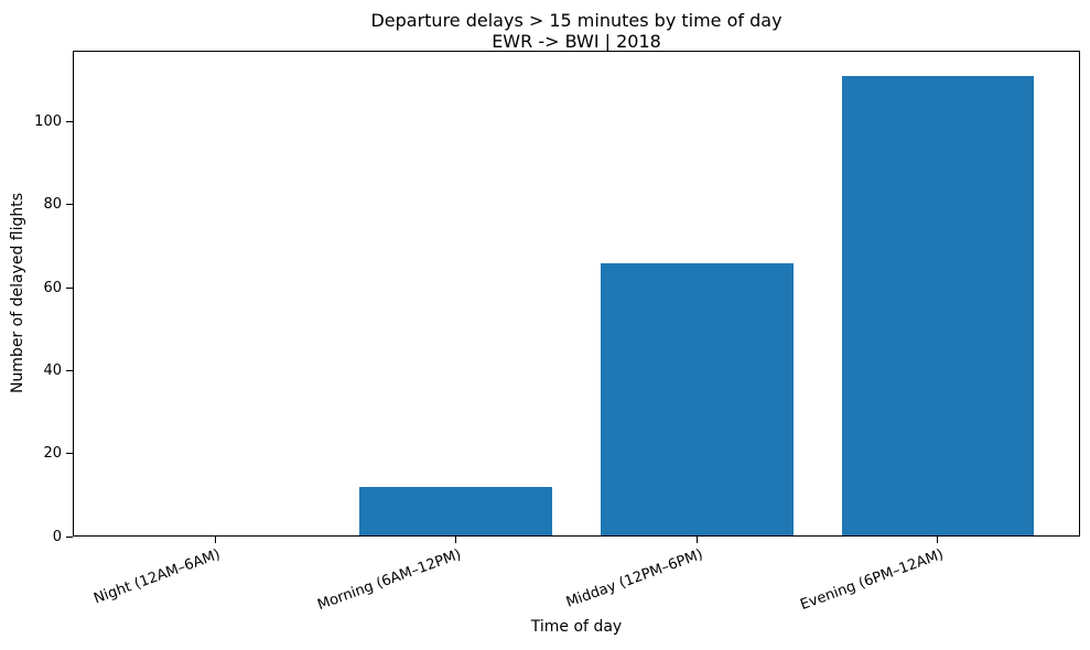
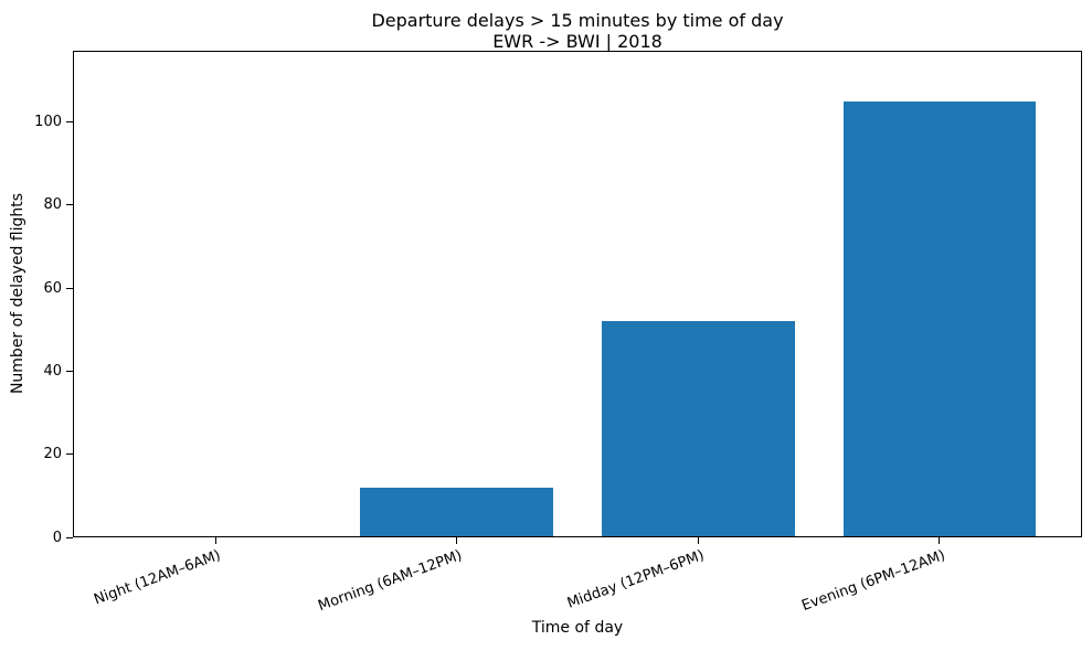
Midday (12PM–6PM): 66 -> 52
Evening (6PM–12AM): 111 -> 105
